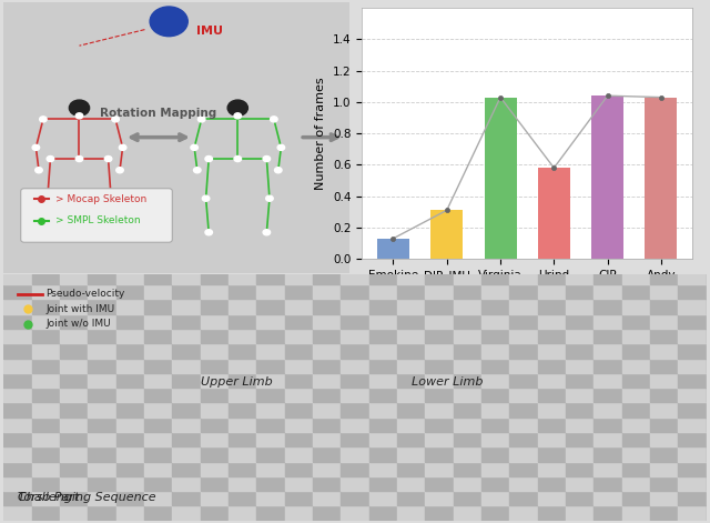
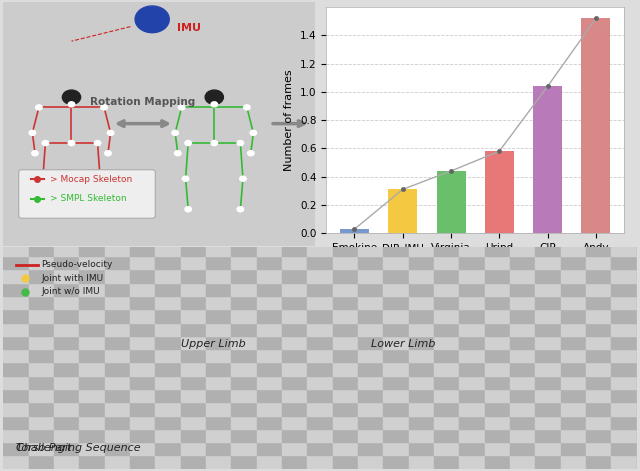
Emokine: 0.13 -> 0.03
Virginia: 1.03 -> 0.44
Andy: 1.03 -> 1.52
